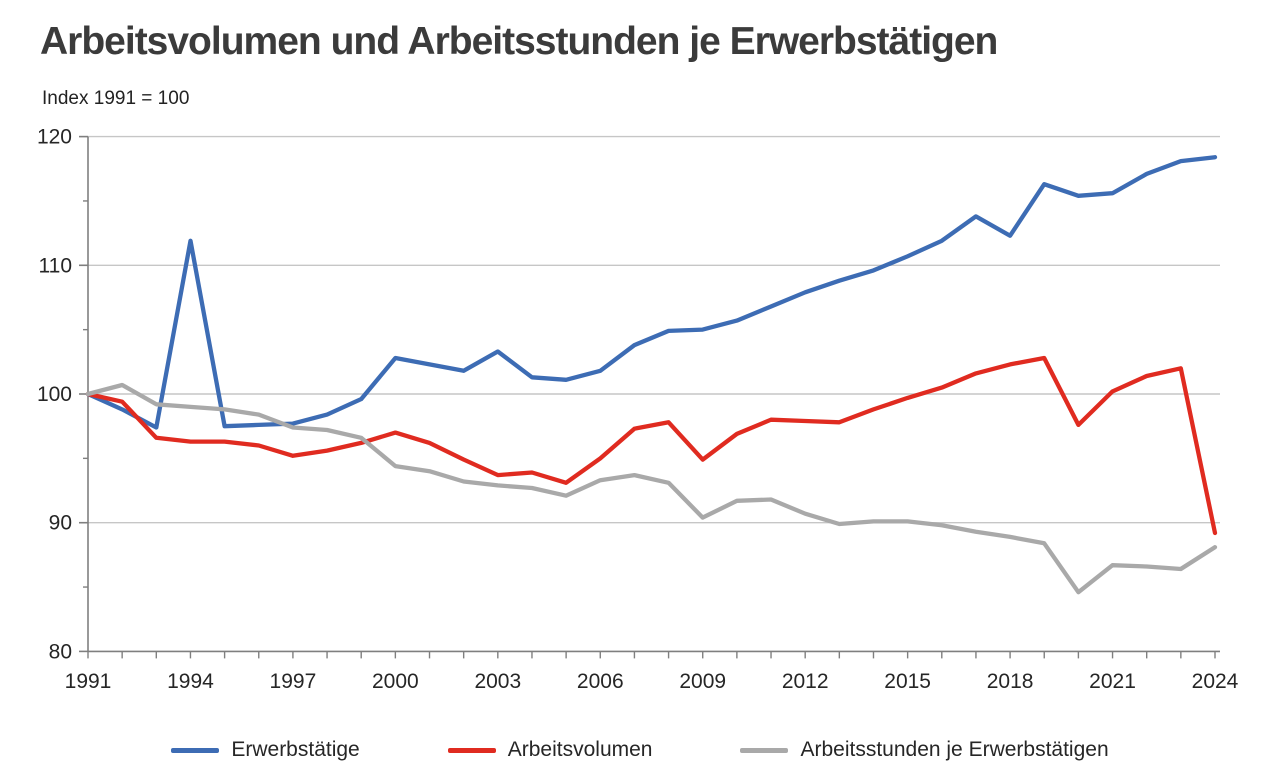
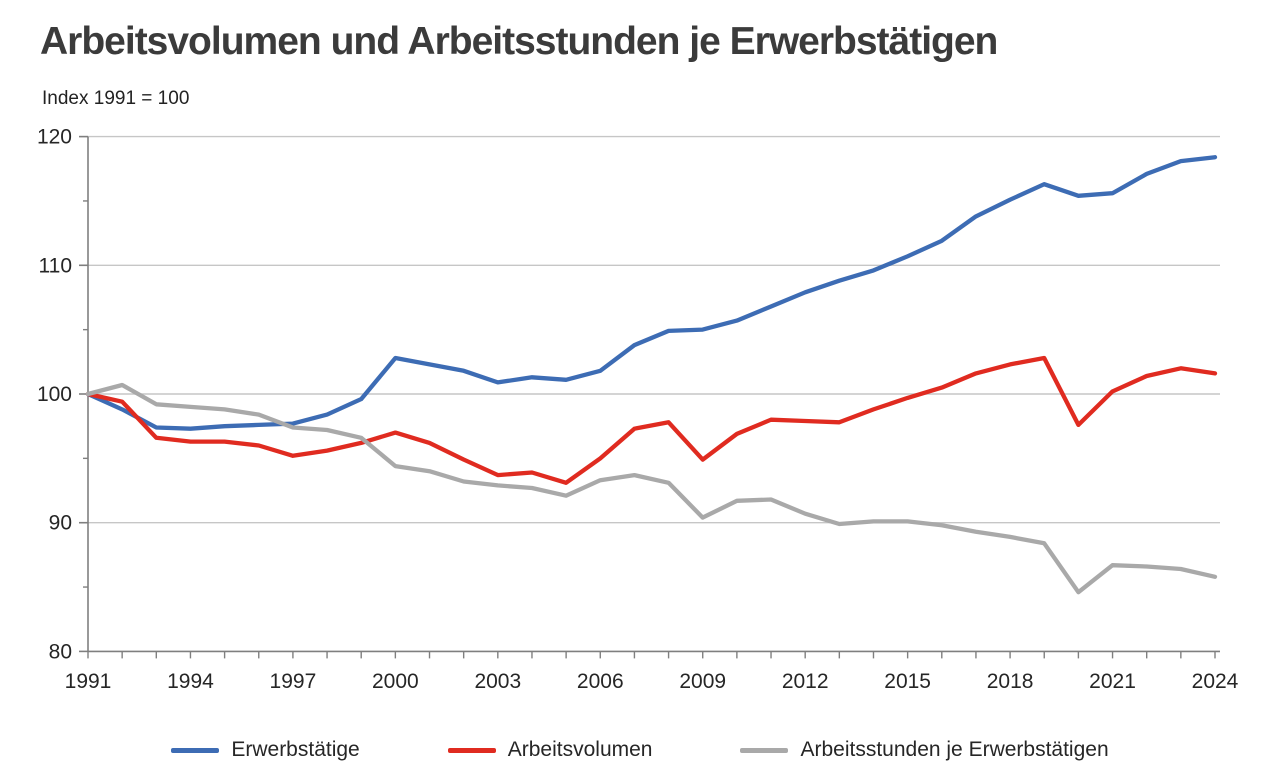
Erwerbstätige/1994: 111.9 -> 97.3
Erwerbstätige/2003: 103.3 -> 100.9
Erwerbstätige/2018: 112.3 -> 115.1
Arbeitsvolumen/2024: 89.2 -> 101.6
Arbeitsstunden je Erwerbstätigen/2024: 88.1 -> 85.8
